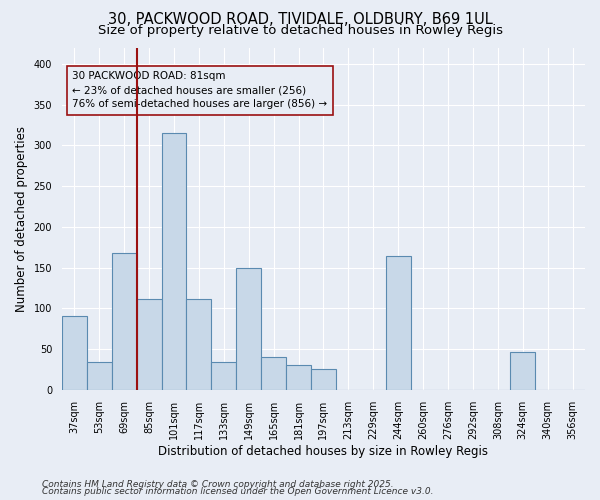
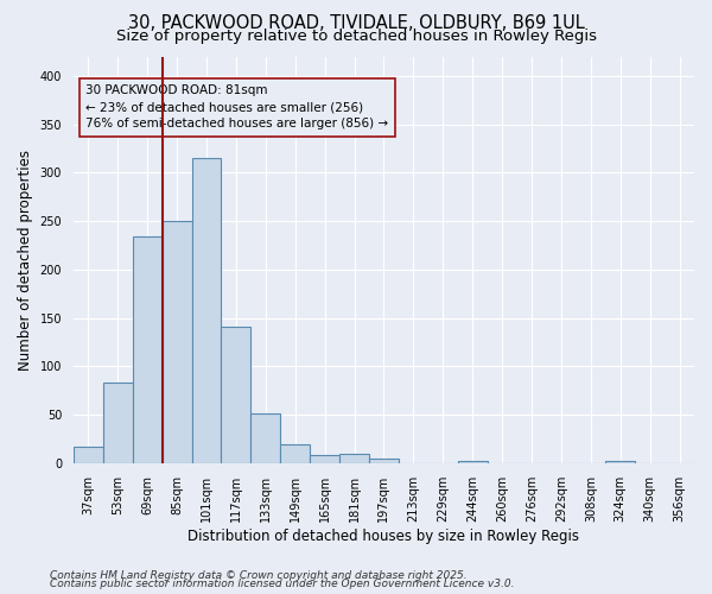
37sqm: 90 -> 17
53sqm: 34 -> 83
69sqm: 168 -> 234
85sqm: 112 -> 250
117sqm: 112 -> 141
133sqm: 34 -> 51
149sqm: 150 -> 19
165sqm: 40 -> 9
181sqm: 30 -> 10
197sqm: 26 -> 5
244sqm: 164 -> 2
324sqm: 46 -> 2
